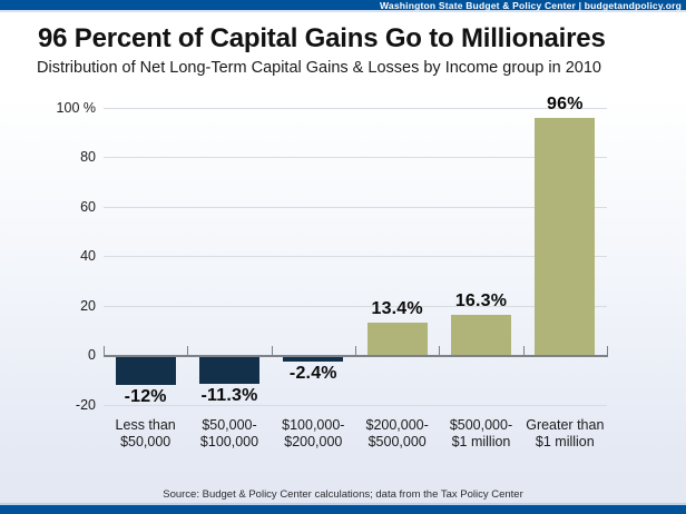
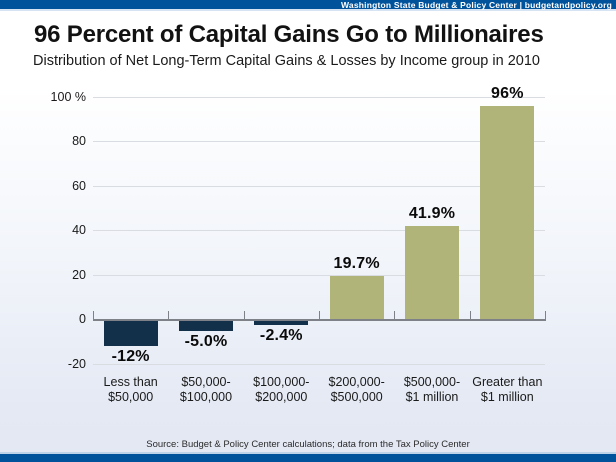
$50,000- $100,000: -11.3% -> -5.0%
$200,000- $500,000: 13.4% -> 19.7%
$500,000- $1 million: 16.3% -> 41.9%
